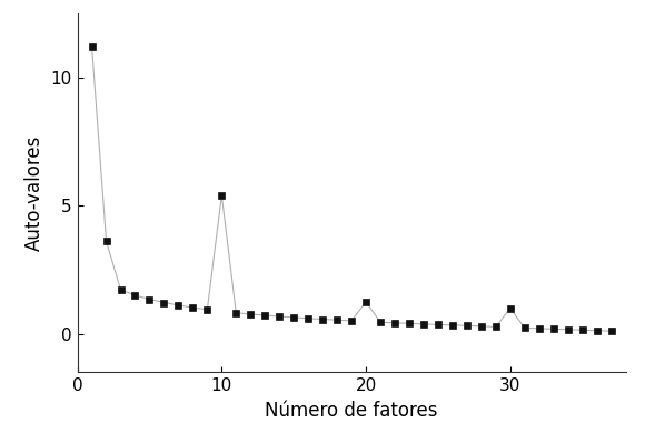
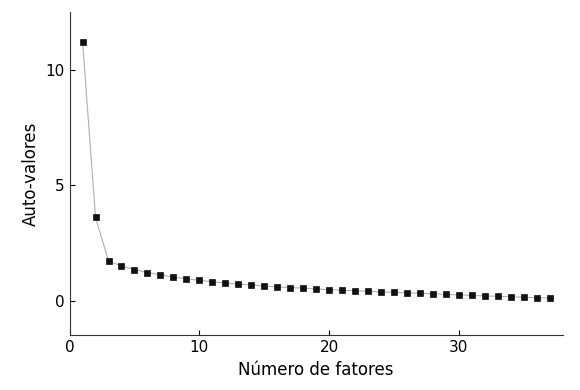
10: 5.40 -> 0.88
20: 1.25 -> 0.48
30: 1.00 -> 0.25
